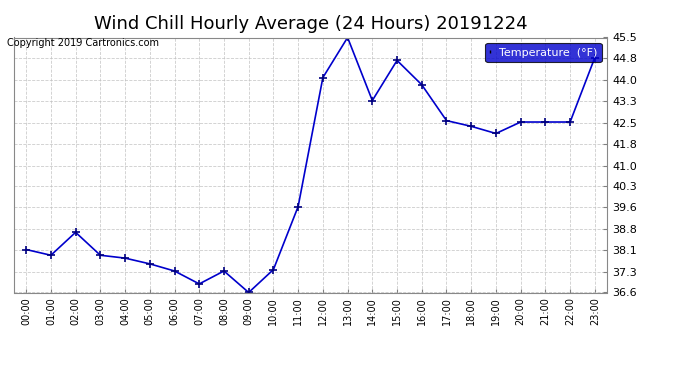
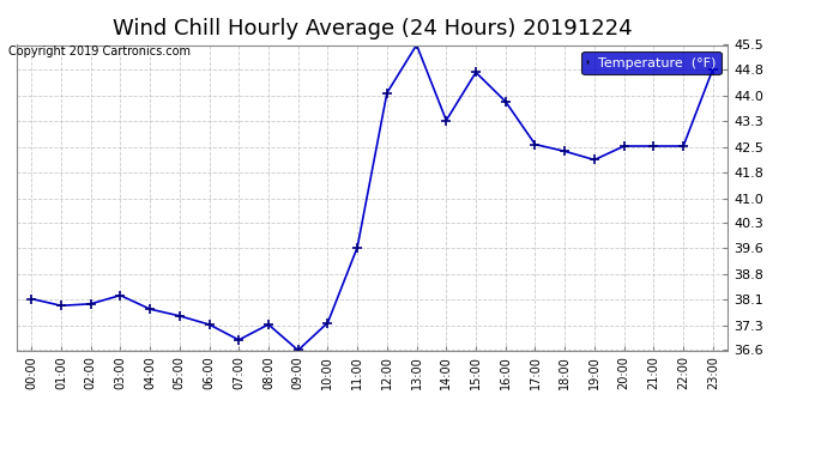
02:00: 38.70 -> 37.95
03:00: 37.90 -> 38.20
